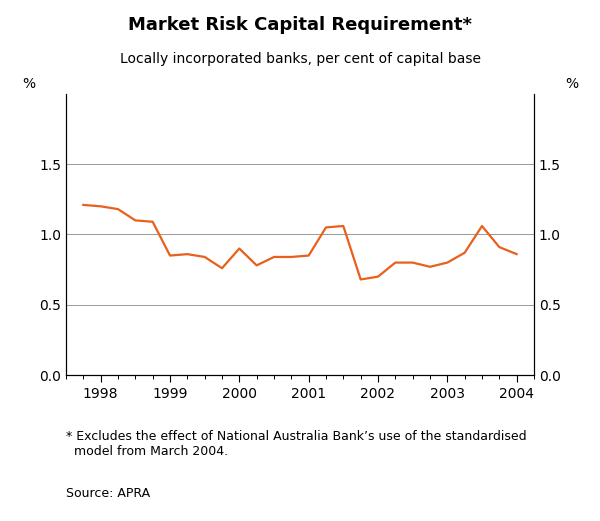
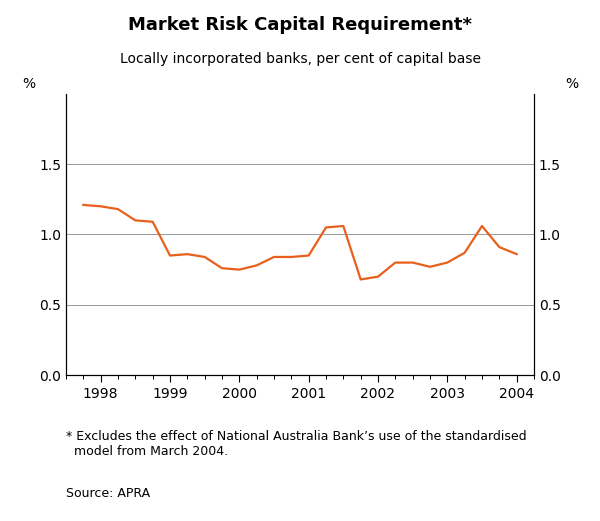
2000: 0.90 -> 0.75
